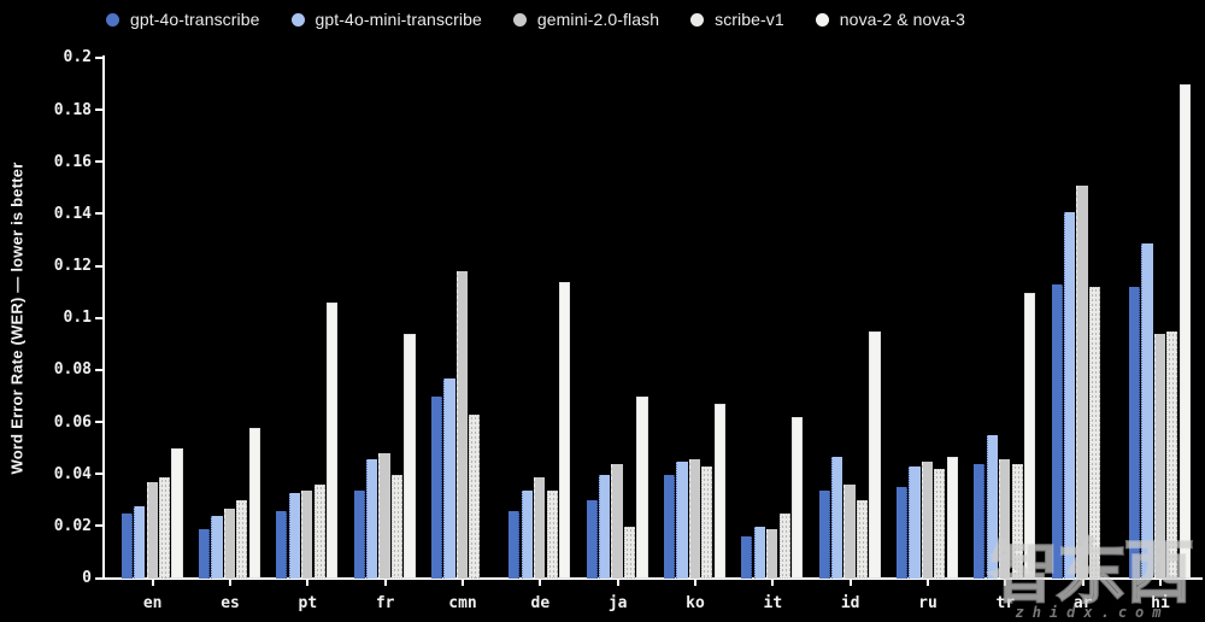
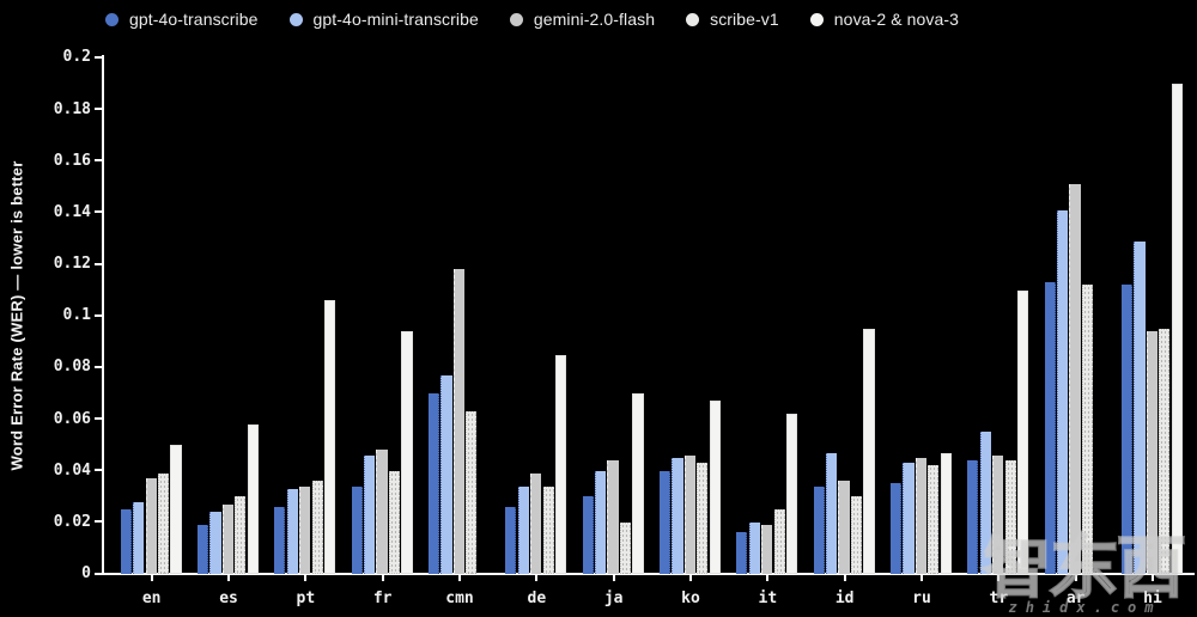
nova-2 & nova-3/de: 0.114 -> 0.085
